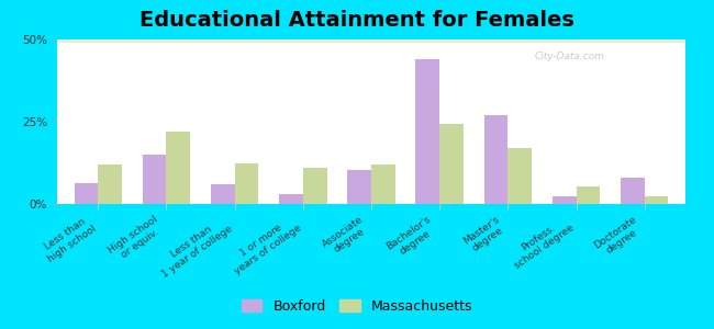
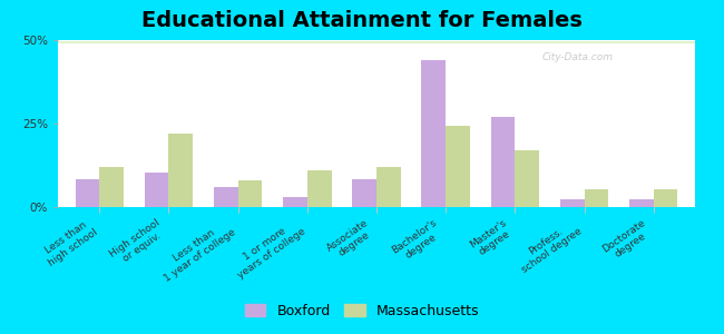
Boxford/Less than high school: 6.5% -> 8.5%
Boxford/High school or equiv.: 15.0% -> 10.5%
Massachusetts/Less than 1 year of college: 12.5% -> 8.0%
Boxford/Associate degree: 10.5% -> 8.5%
Boxford/Doctorate degree: 8.0% -> 2.5%
Massachusetts/Doctorate degree: 2.5% -> 5.5%
